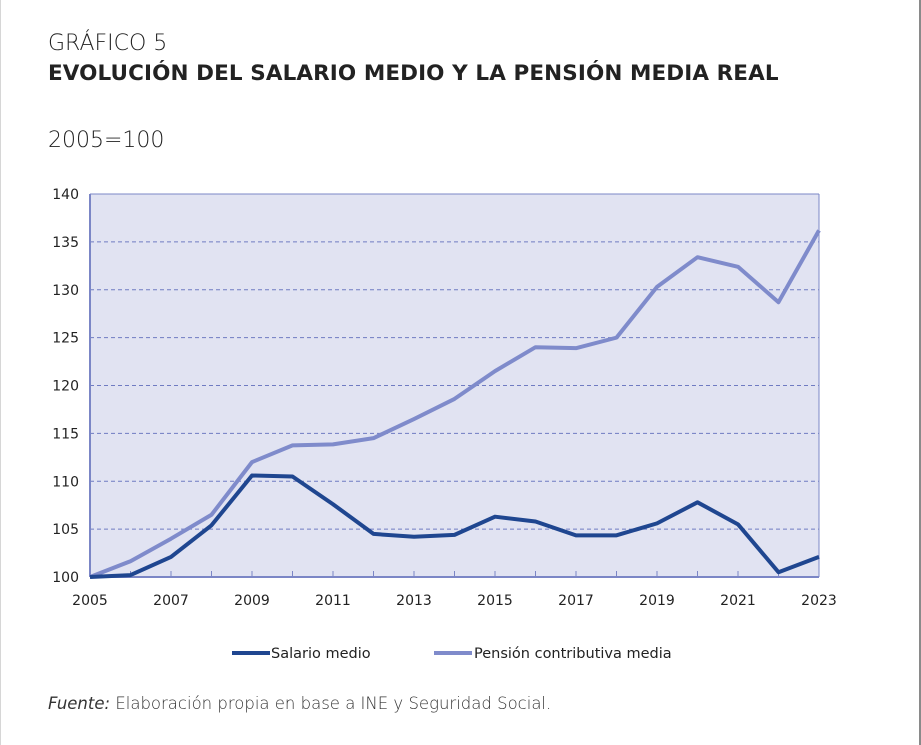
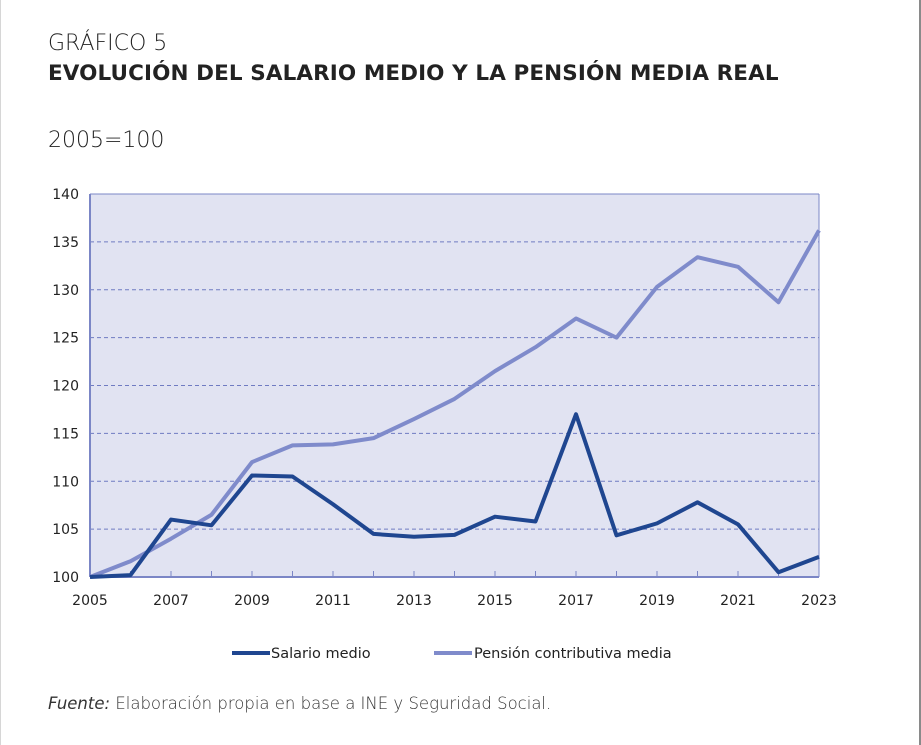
Salario medio/2007: 102 -> 106
Salario medio/2017: 104 -> 117
Pensión contributiva media/2017: 124 -> 127
